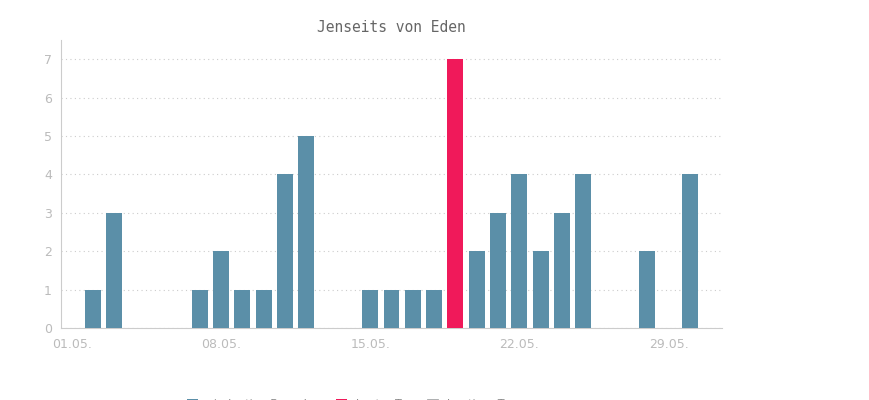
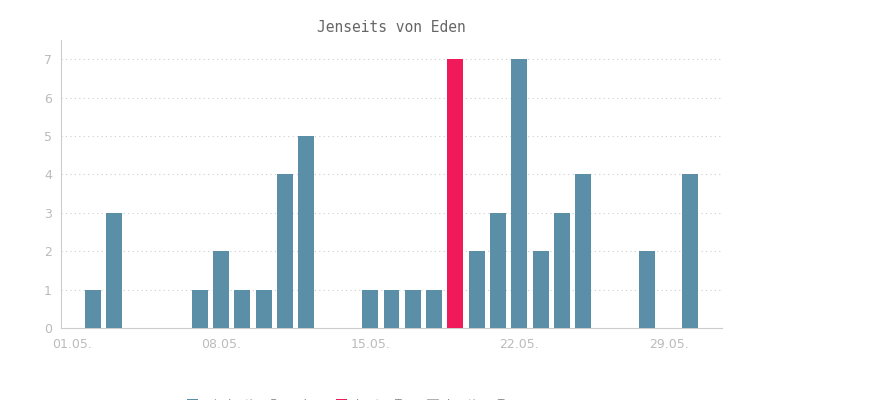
22.05.: 4 -> 7
